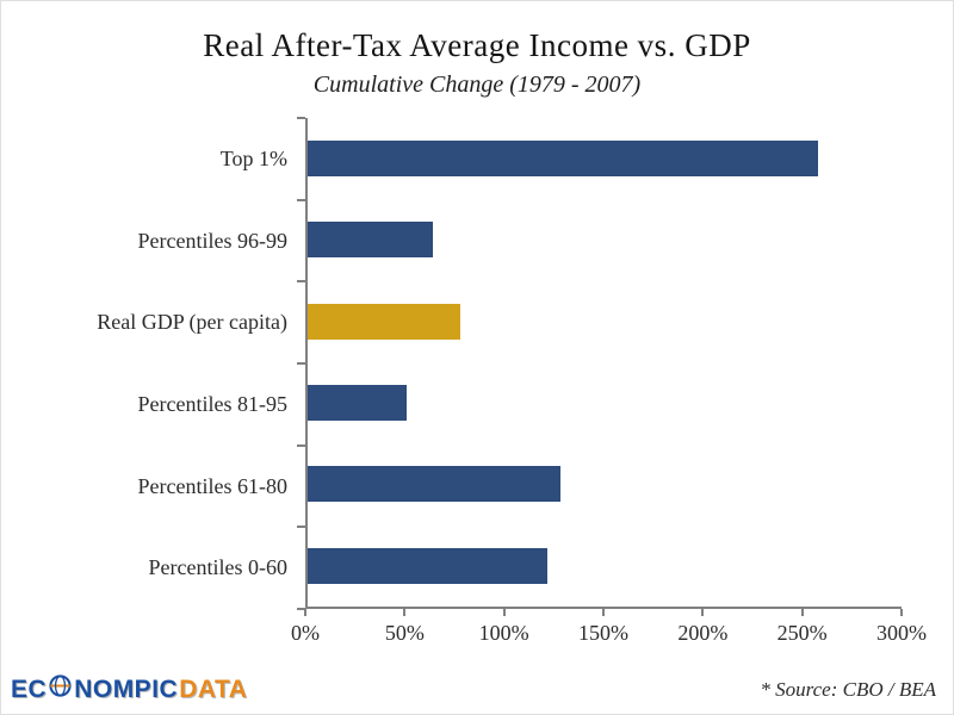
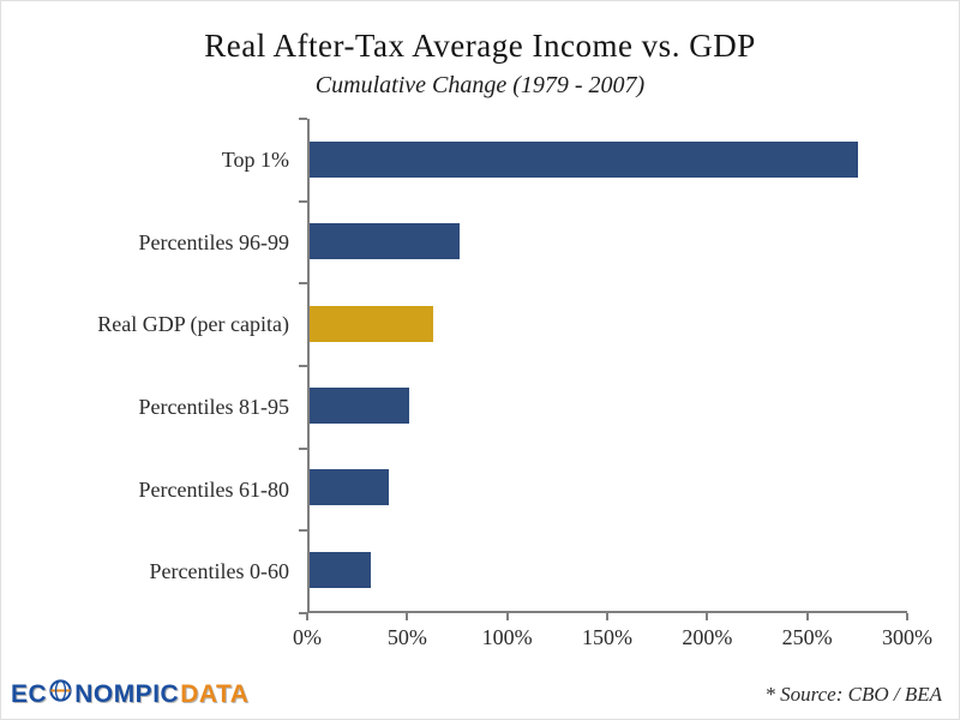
Top 1%: 258% -> 275%
Percentiles 96-99: 63% -> 75%
Real GDP (per capita): 77% -> 62%
Percentiles 61-80: 128% -> 40%
Percentiles 0-60: 121% -> 31%
